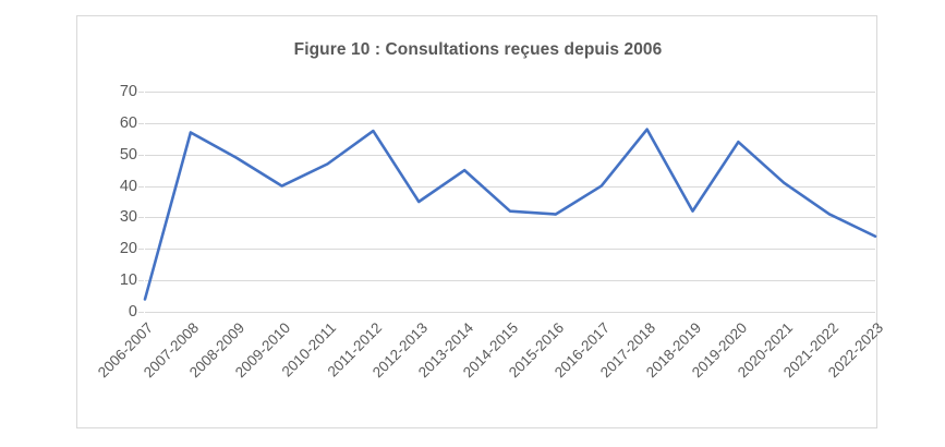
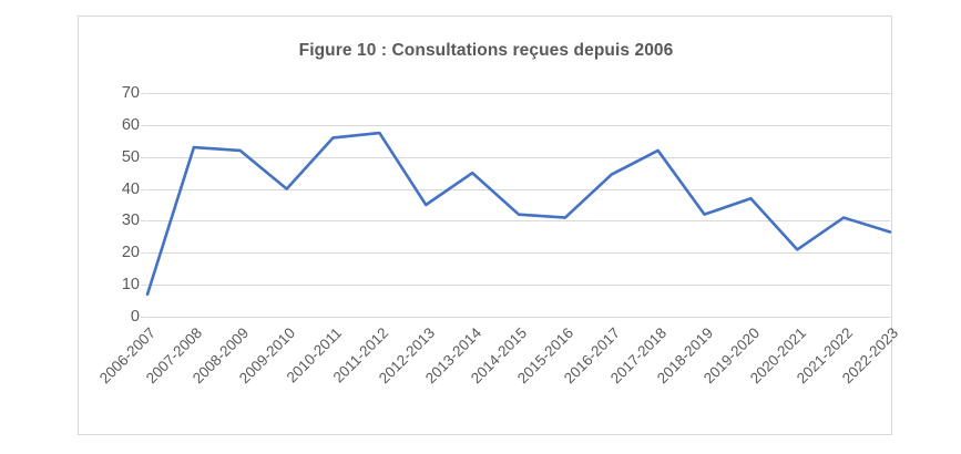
2006-2007: 4 -> 7
2007-2008: 57 -> 53
2008-2009: 49 -> 52
2010-2011: 47 -> 56
2016-2017: 40 -> 44
2017-2018: 58 -> 52
2019-2020: 54 -> 37
2020-2021: 41 -> 21
2022-2023: 24 -> 26
